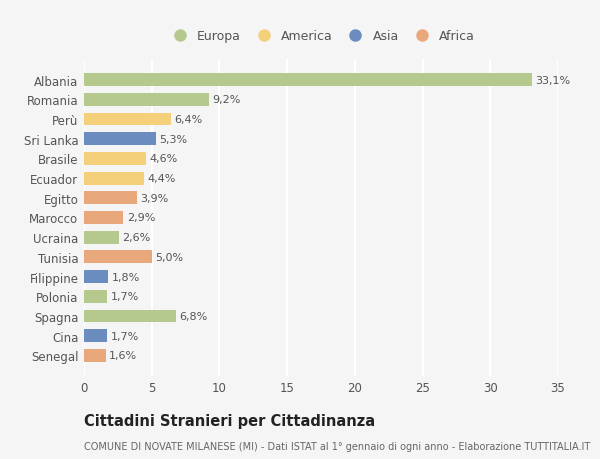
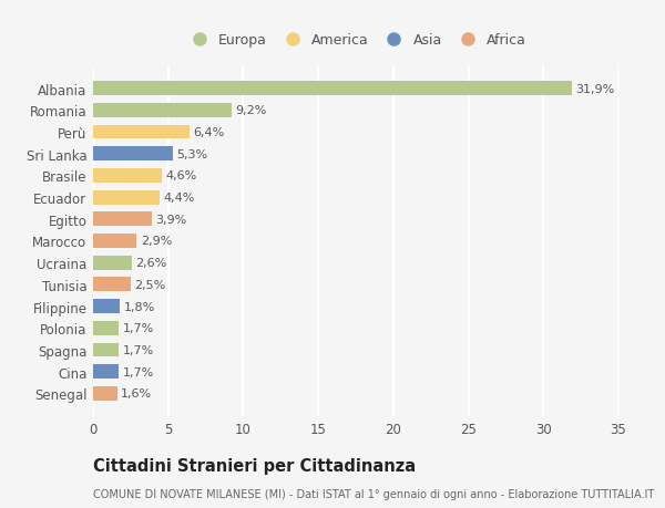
Albania: 33,1% -> 31,9%
Tunisia: 5,0% -> 2,5%
Spagna: 6,8% -> 1,7%
